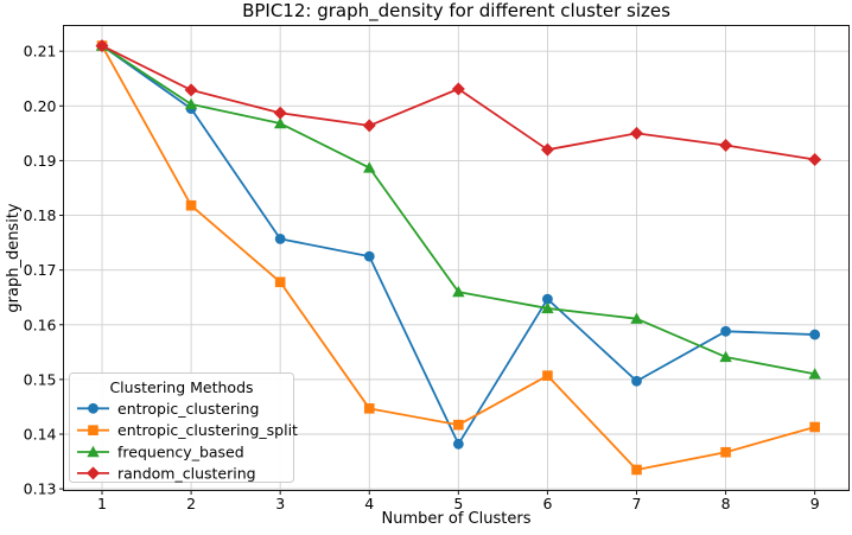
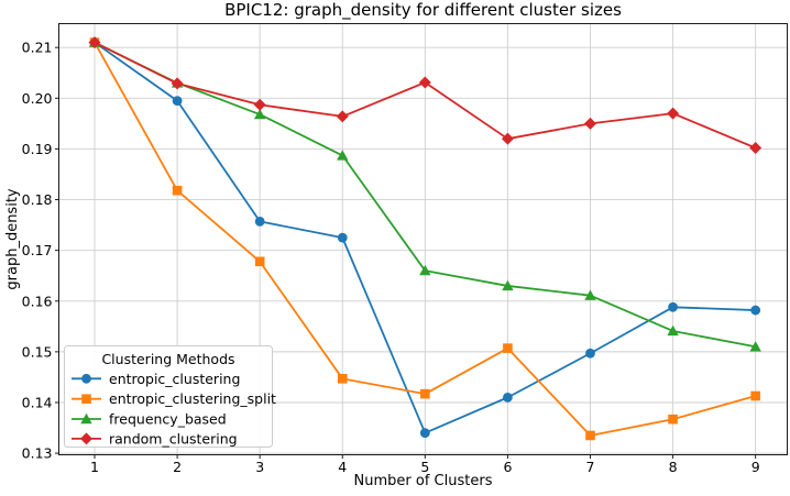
frequency_based/2: 0.200 -> 0.203
entropic_clustering/5: 0.138 -> 0.134
entropic_clustering/6: 0.165 -> 0.141
random_clustering/8: 0.193 -> 0.197
